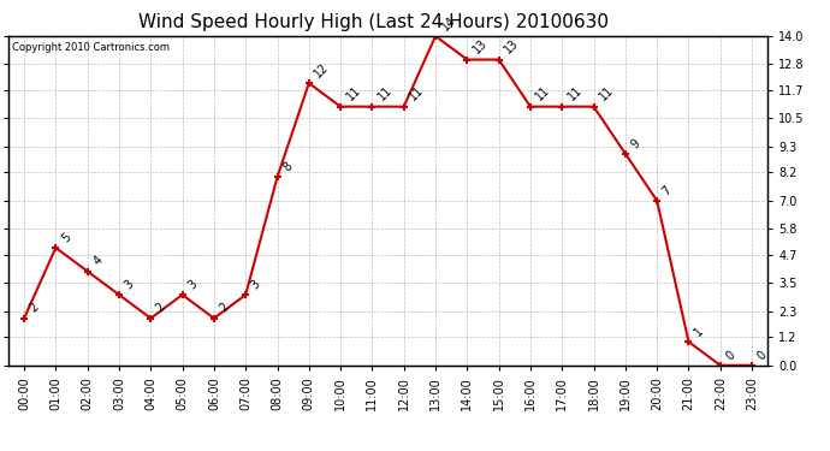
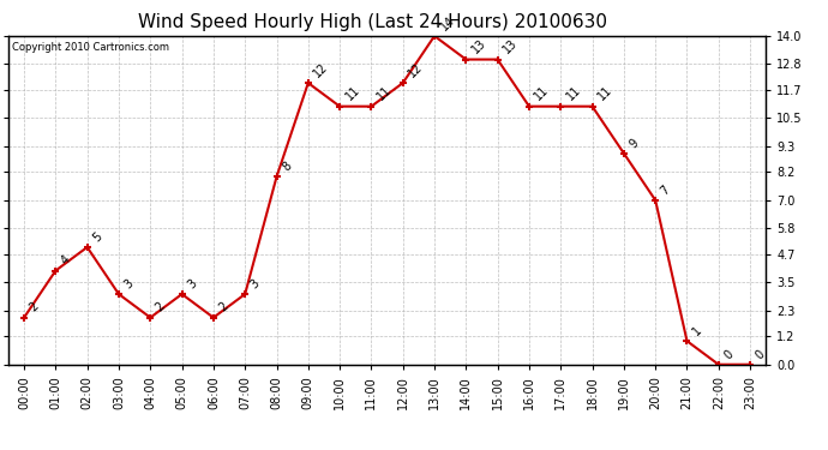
01:00: 5 -> 4
02:00: 4 -> 5
12:00: 11 -> 12
